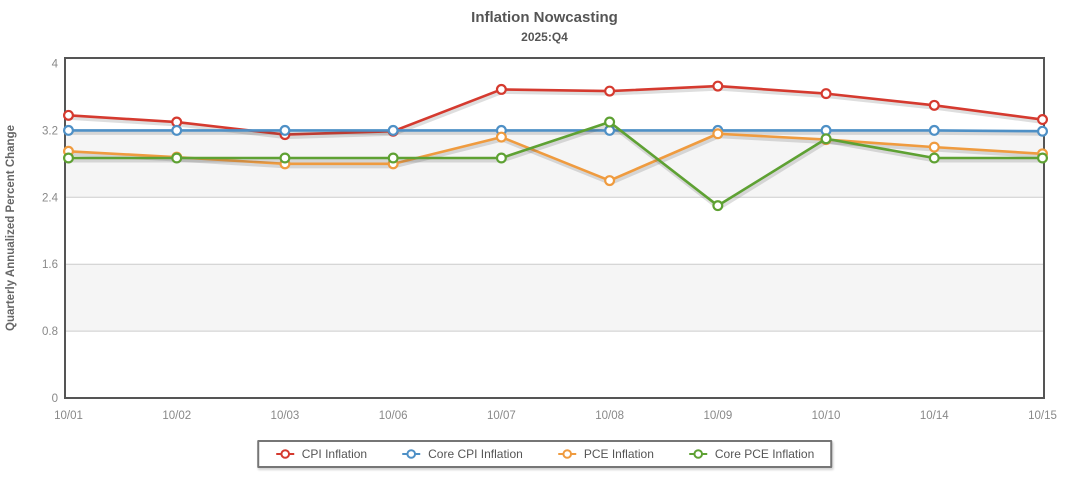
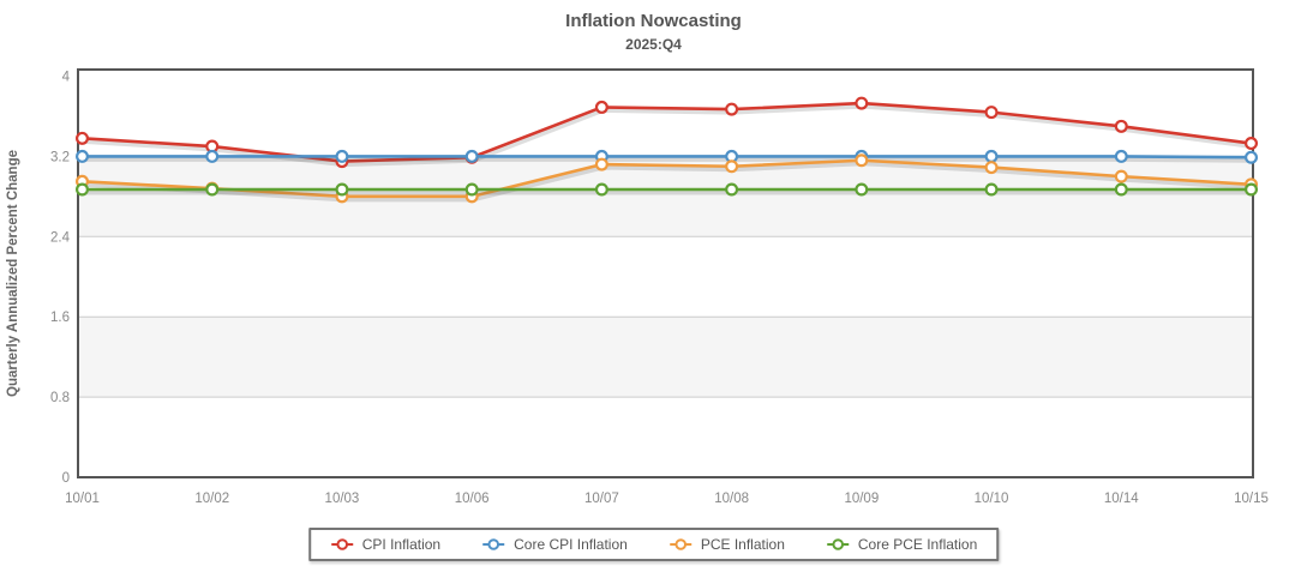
PCE Inflation/10/08: 2.6 -> 3.1
Core PCE Inflation/10/08: 3.3 -> 2.9
Core PCE Inflation/10/09: 2.3 -> 2.9
Core PCE Inflation/10/10: 3.1 -> 2.9
